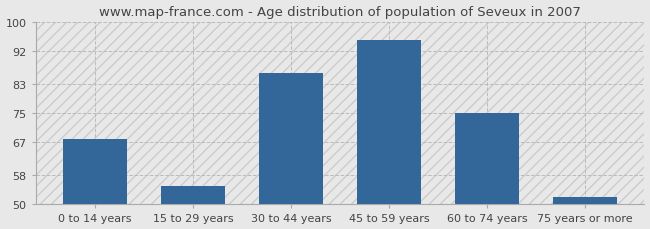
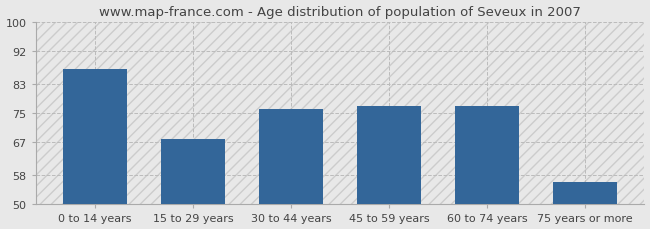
0 to 14 years: 68 -> 87
15 to 29 years: 55 -> 68
30 to 44 years: 86 -> 76
45 to 59 years: 95 -> 77
60 to 74 years: 75 -> 77
75 years or more: 52 -> 56
